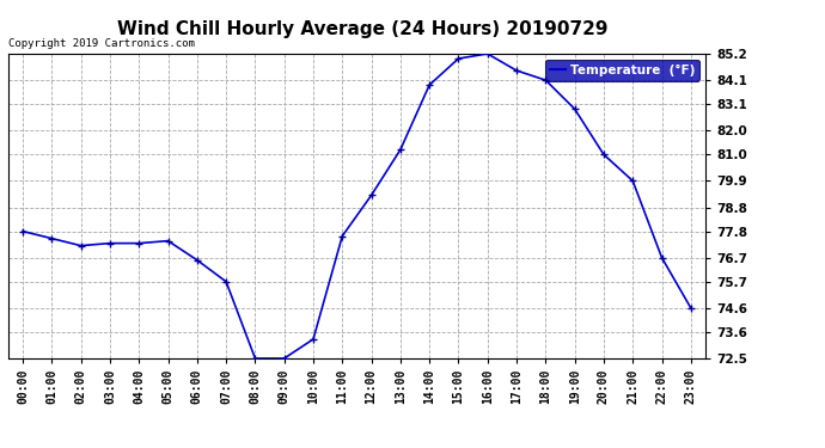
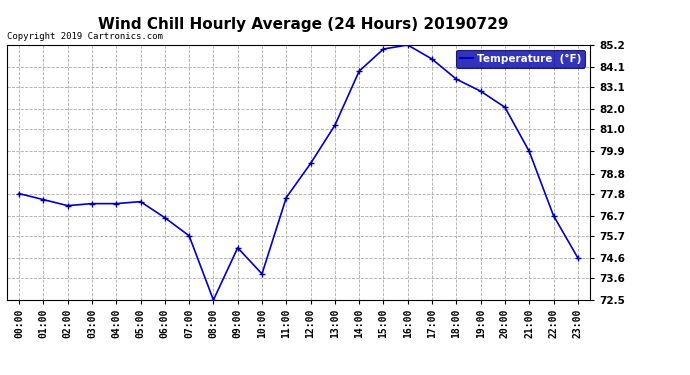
09:00: 72.5 -> 75.1
10:00: 73.3 -> 73.8
18:00: 84.1 -> 83.5
20:00: 81.0 -> 82.1
